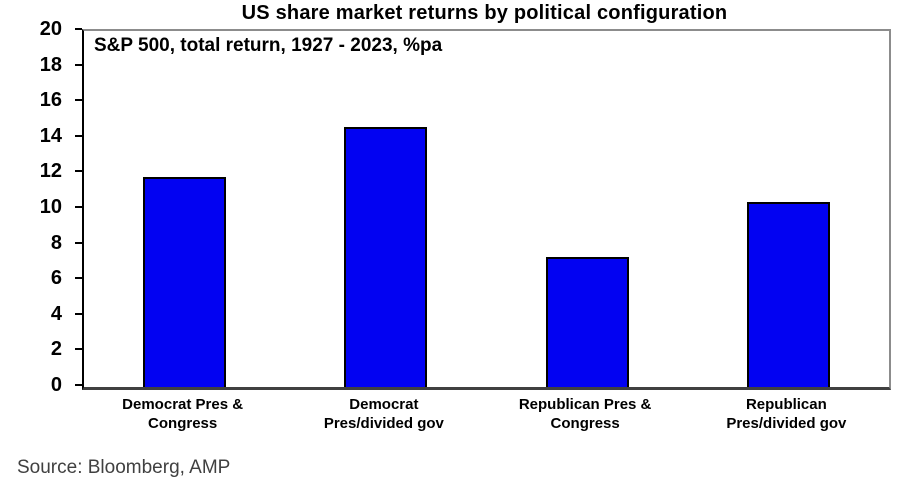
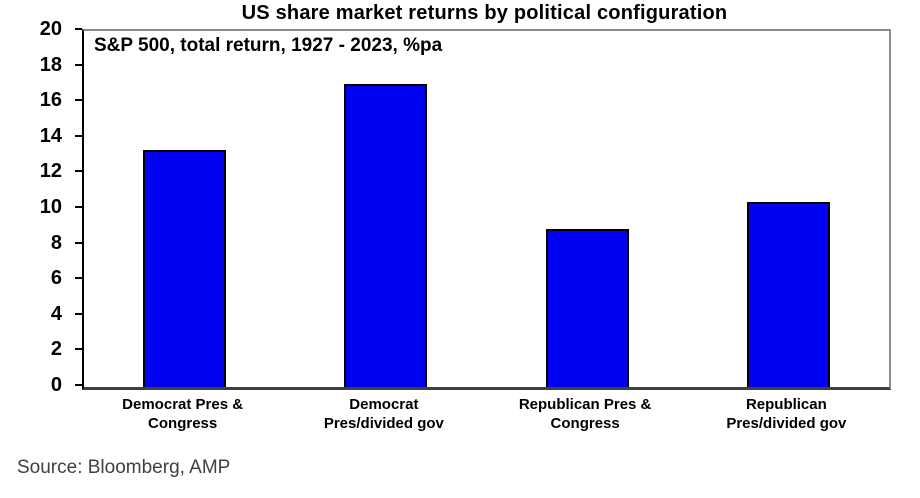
Democrat Pres & Congress: 11.8 -> 13.3
Democrat Pres/divided gov: 14.6 -> 17.0
Republican Pres & Congress: 7.3 -> 8.9
